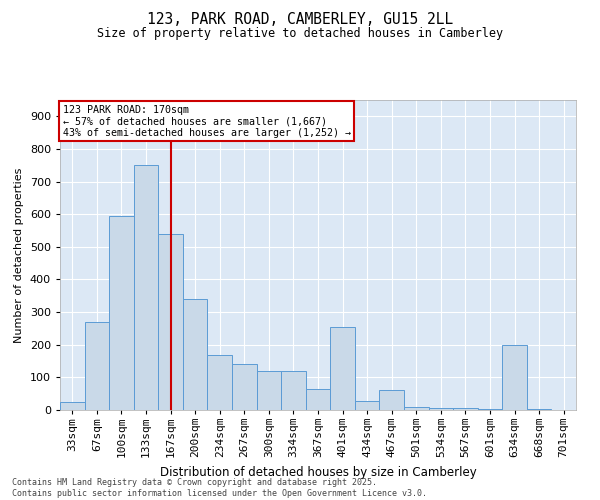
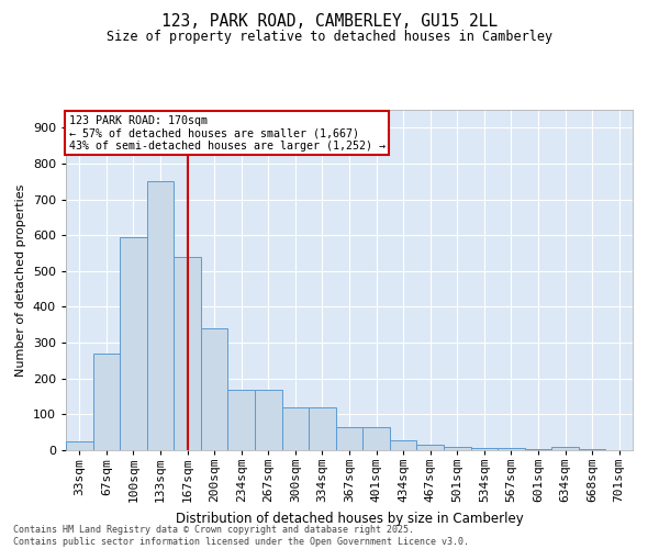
267sqm: 140 -> 170
401sqm: 255 -> 65
467sqm: 60 -> 14
634sqm: 200 -> 10
